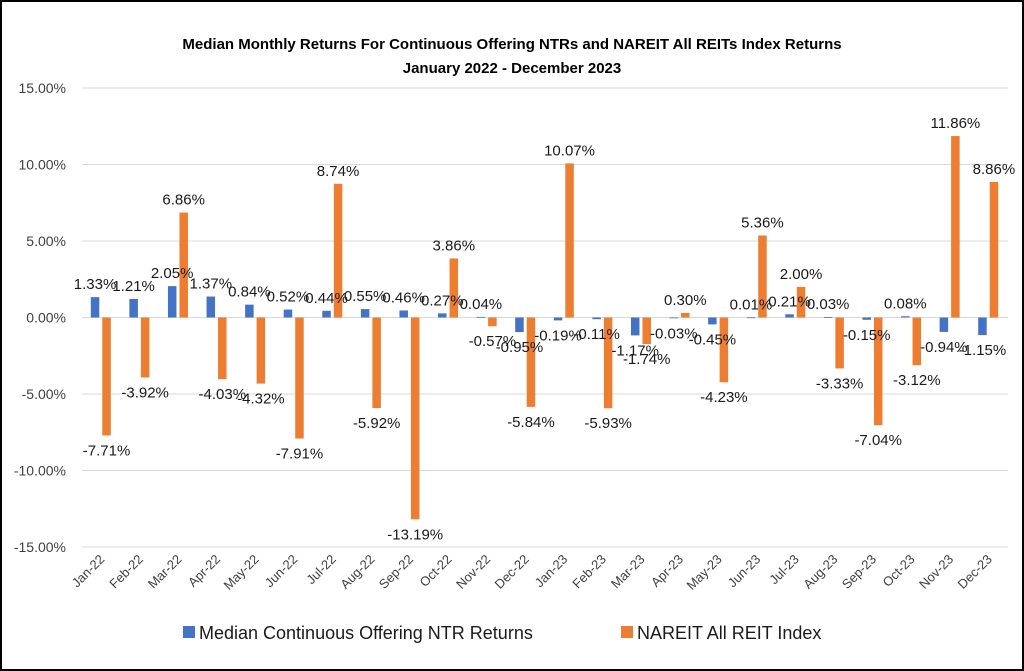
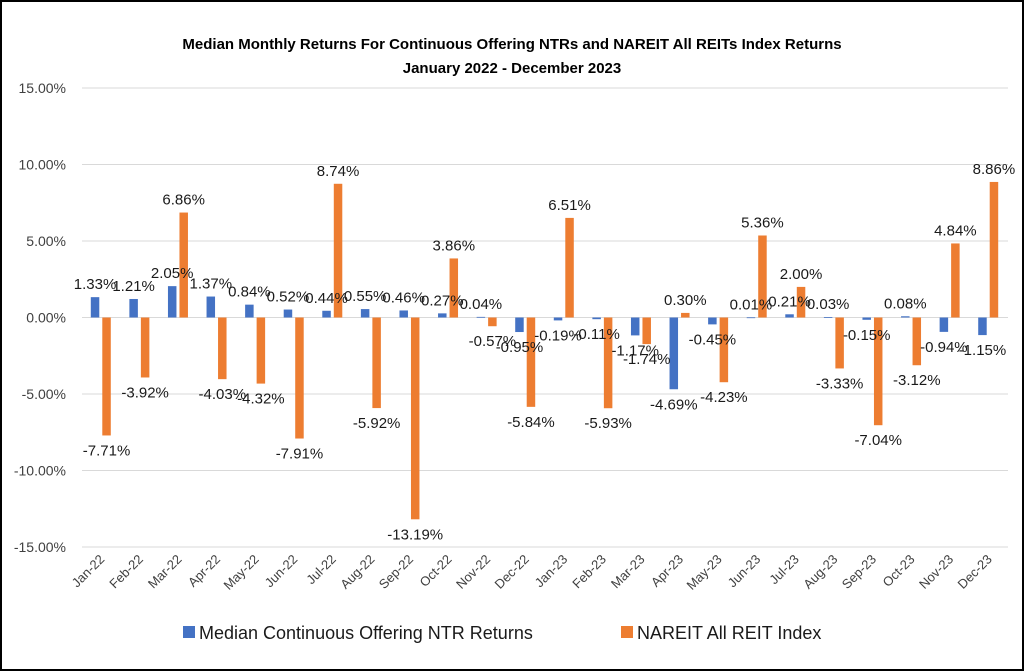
NAREIT All REIT Index/Jan-23: 10.07% -> 6.51%
Median Continuous Offering NTR Returns/Apr-23: -0.03% -> -4.69%
NAREIT All REIT Index/Nov-23: 11.86% -> 4.84%
